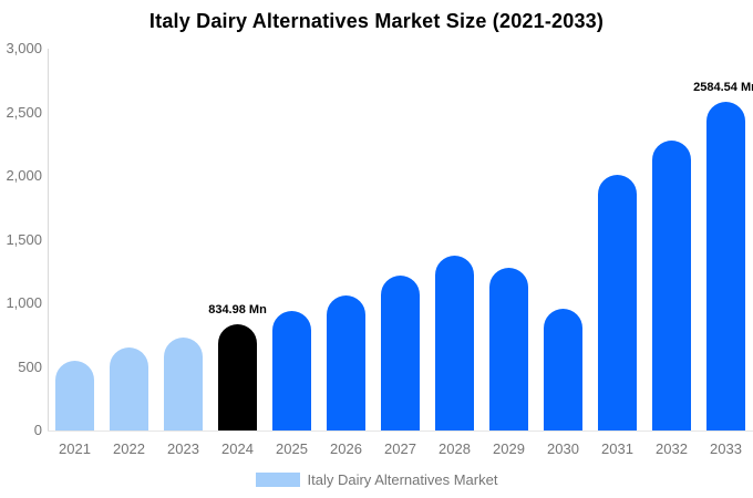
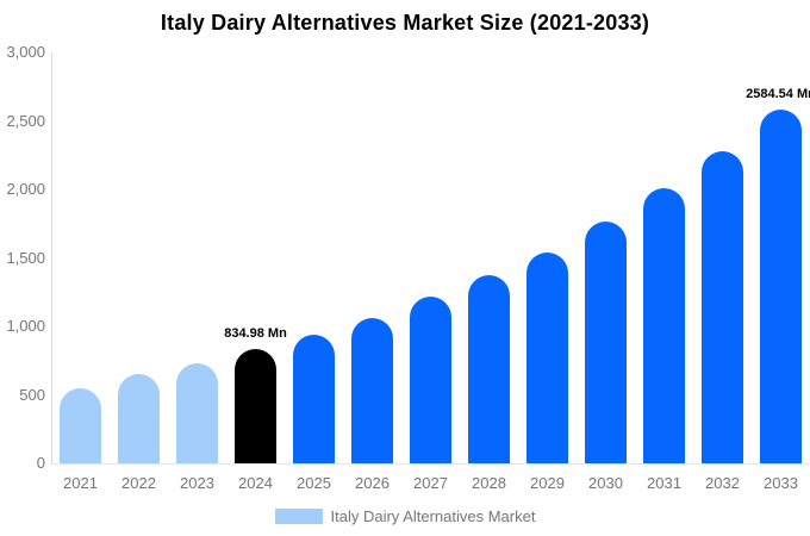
2029: 1280 -> 1540
2030: 960 -> 1760
